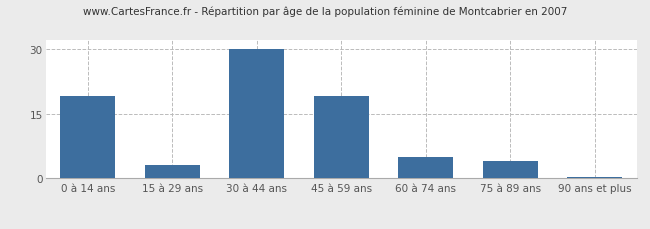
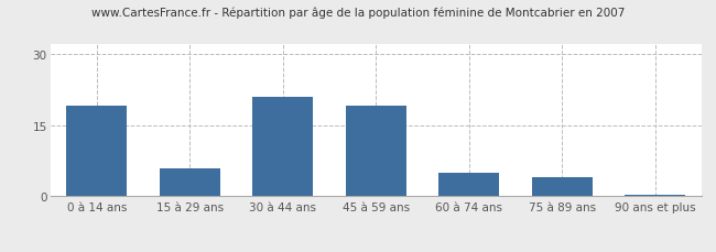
15 à 29 ans: 3.0 -> 6.0
30 à 44 ans: 30.0 -> 21.0
